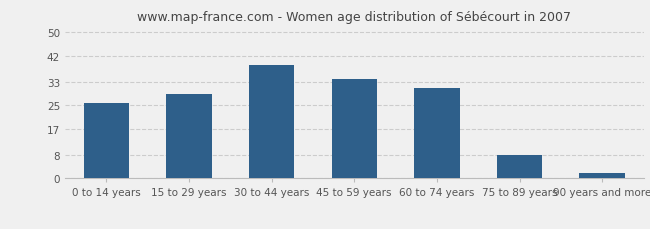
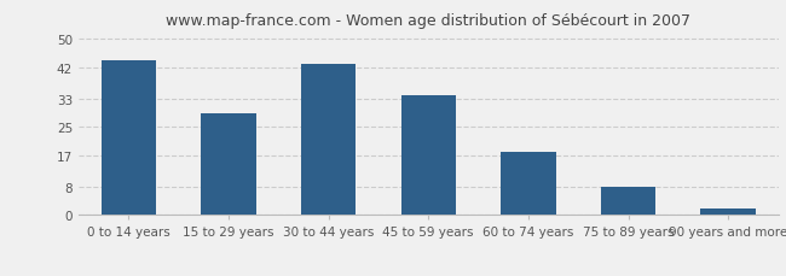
0 to 14 years: 26 -> 44
30 to 44 years: 39 -> 43
60 to 74 years: 31 -> 18
